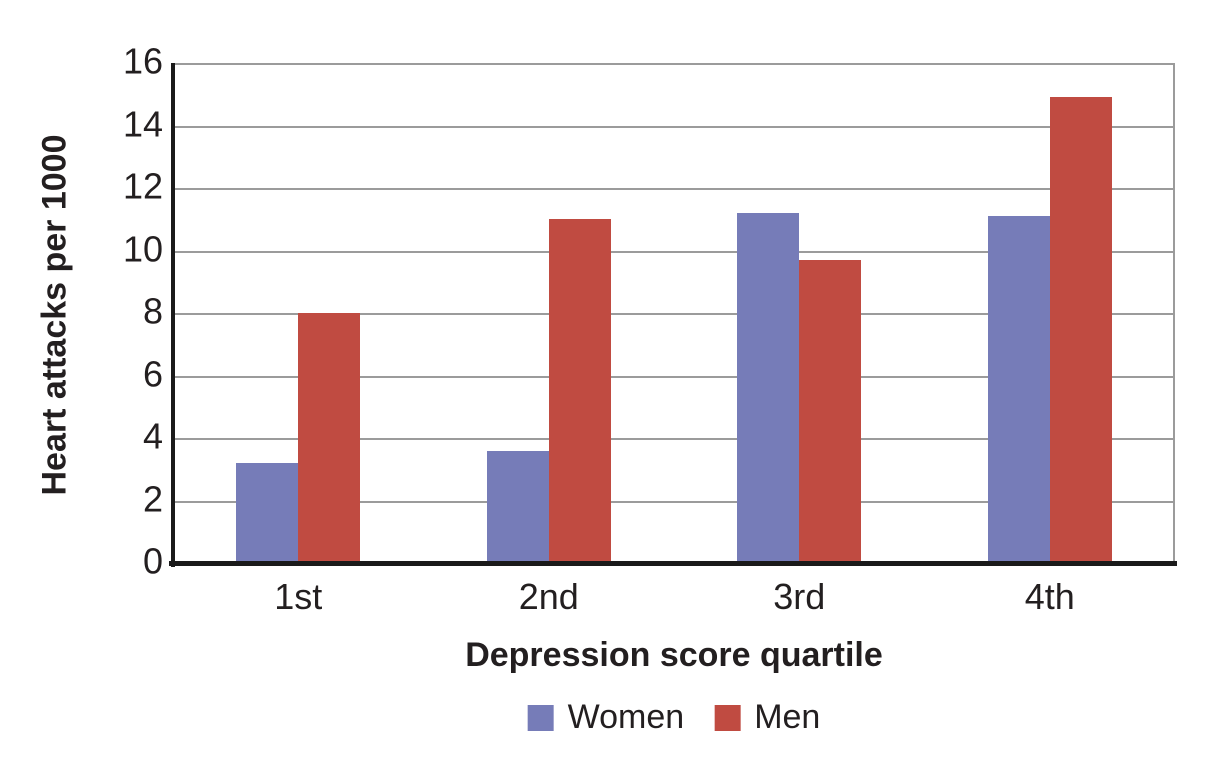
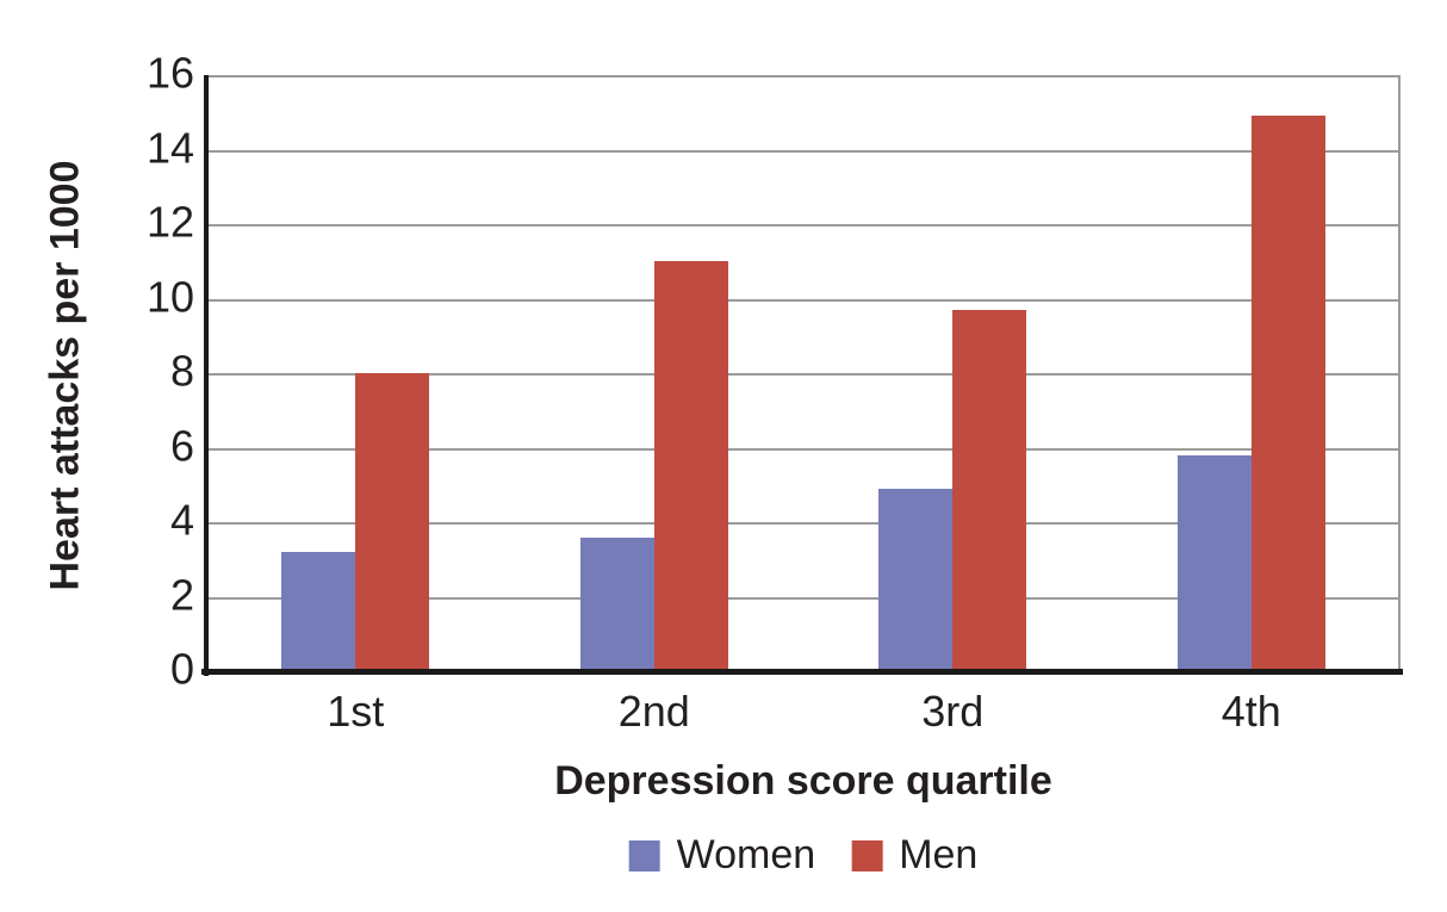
Women/3rd: 11.2 -> 4.9
Women/4th: 11.1 -> 5.8
